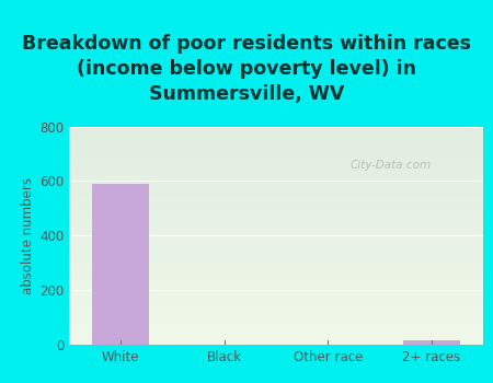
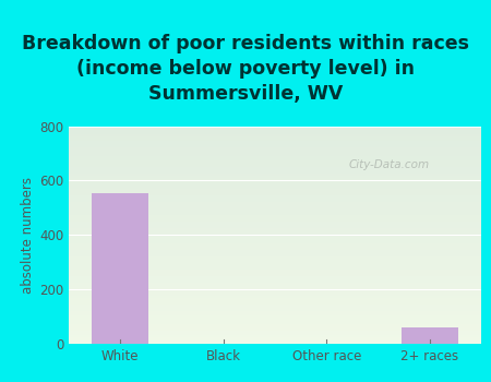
White: 591 -> 555
2+ races: 18 -> 60
